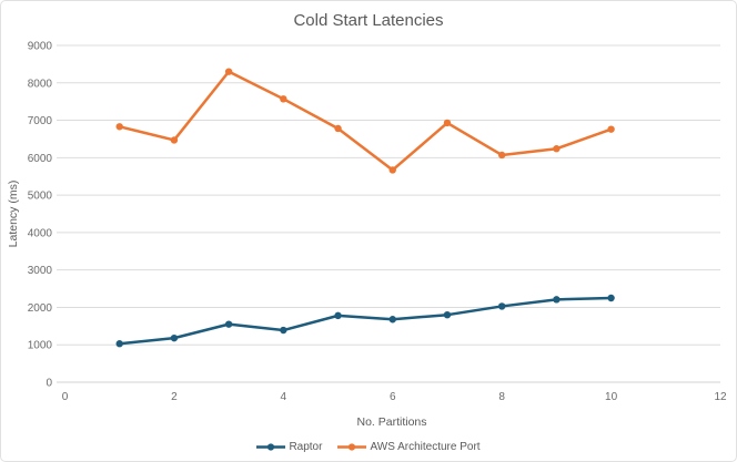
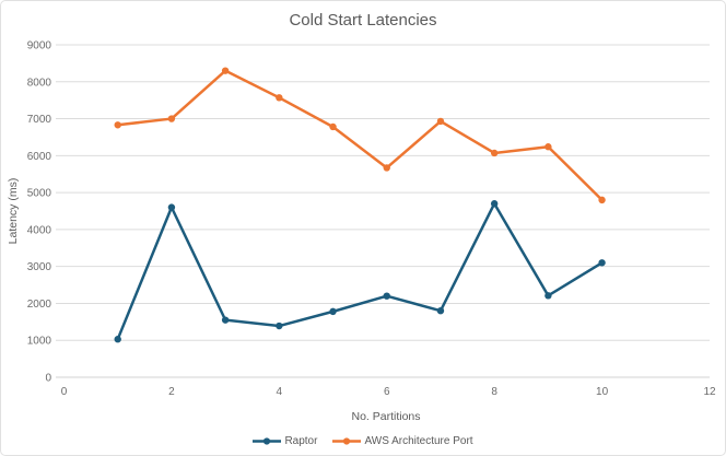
Raptor/2: 1200 -> 4600
AWS Architecture Port/2: 6500 -> 7000
Raptor/6: 1700 -> 2200
Raptor/8: 2000 -> 4700
Raptor/10: 2200 -> 3100
AWS Architecture Port/10: 6800 -> 4800
